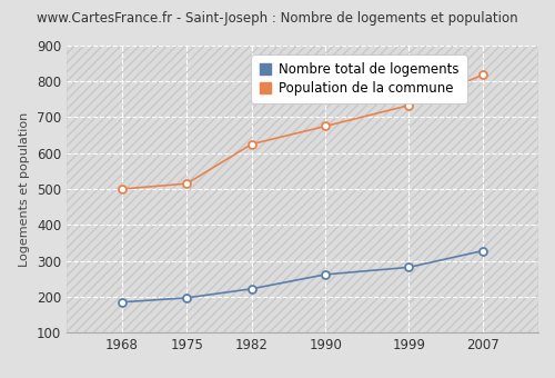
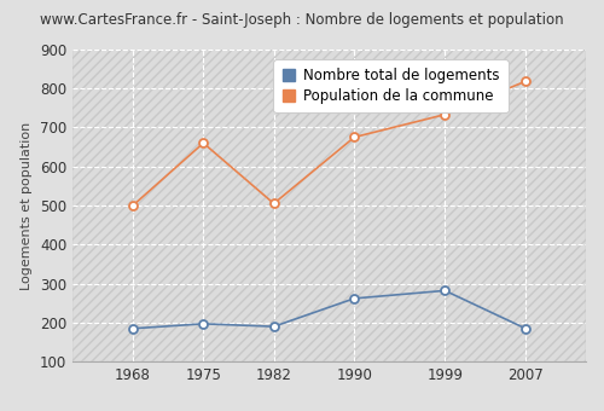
Population de la commune/1975: 515 -> 660
Nombre total de logements/1982: 222 -> 190
Population de la commune/1982: 625 -> 505
Nombre total de logements/2007: 328 -> 185
